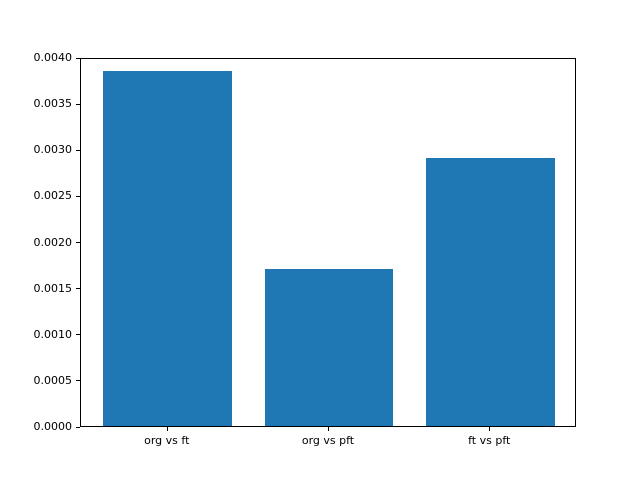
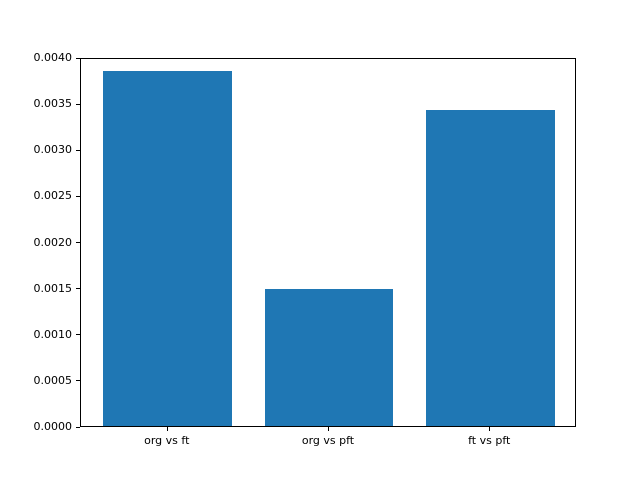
org vs pft: 0.0017 -> 0.0015
ft vs pft: 0.0029 -> 0.0034
